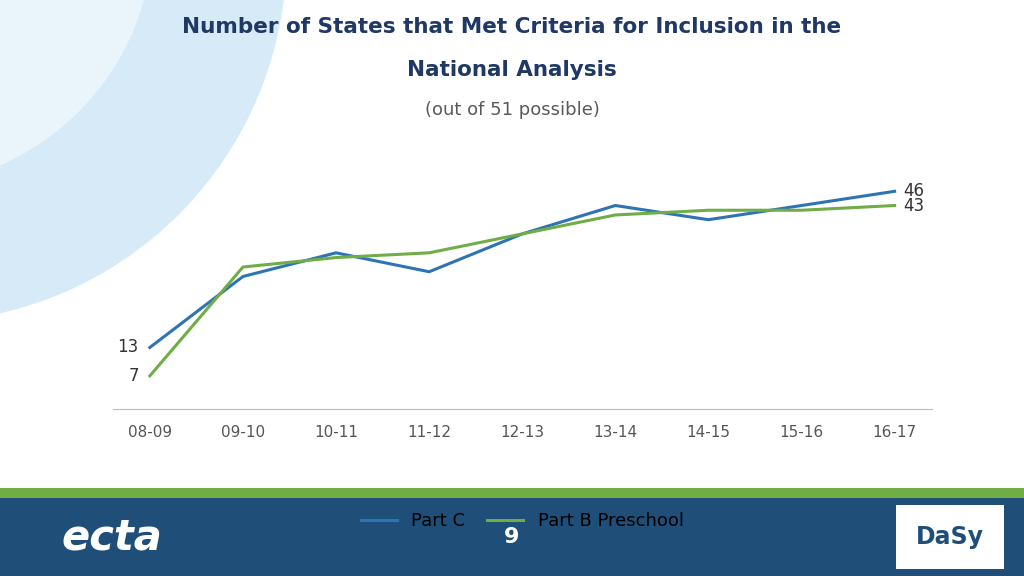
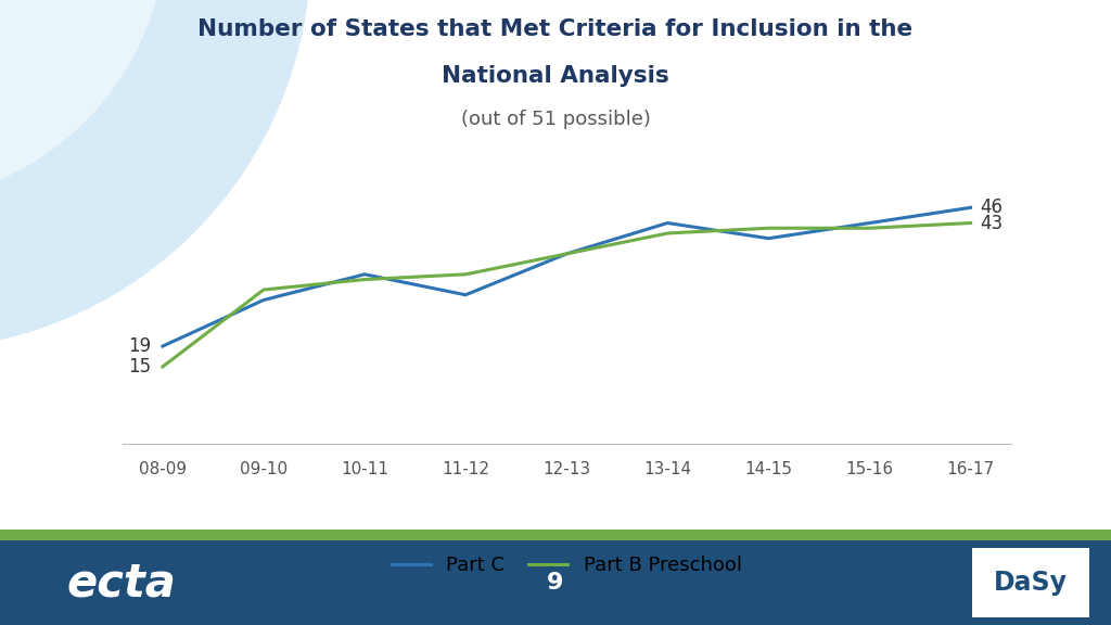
Part C/08-09: 13 -> 19
Part B Preschool/08-09: 7 -> 15
